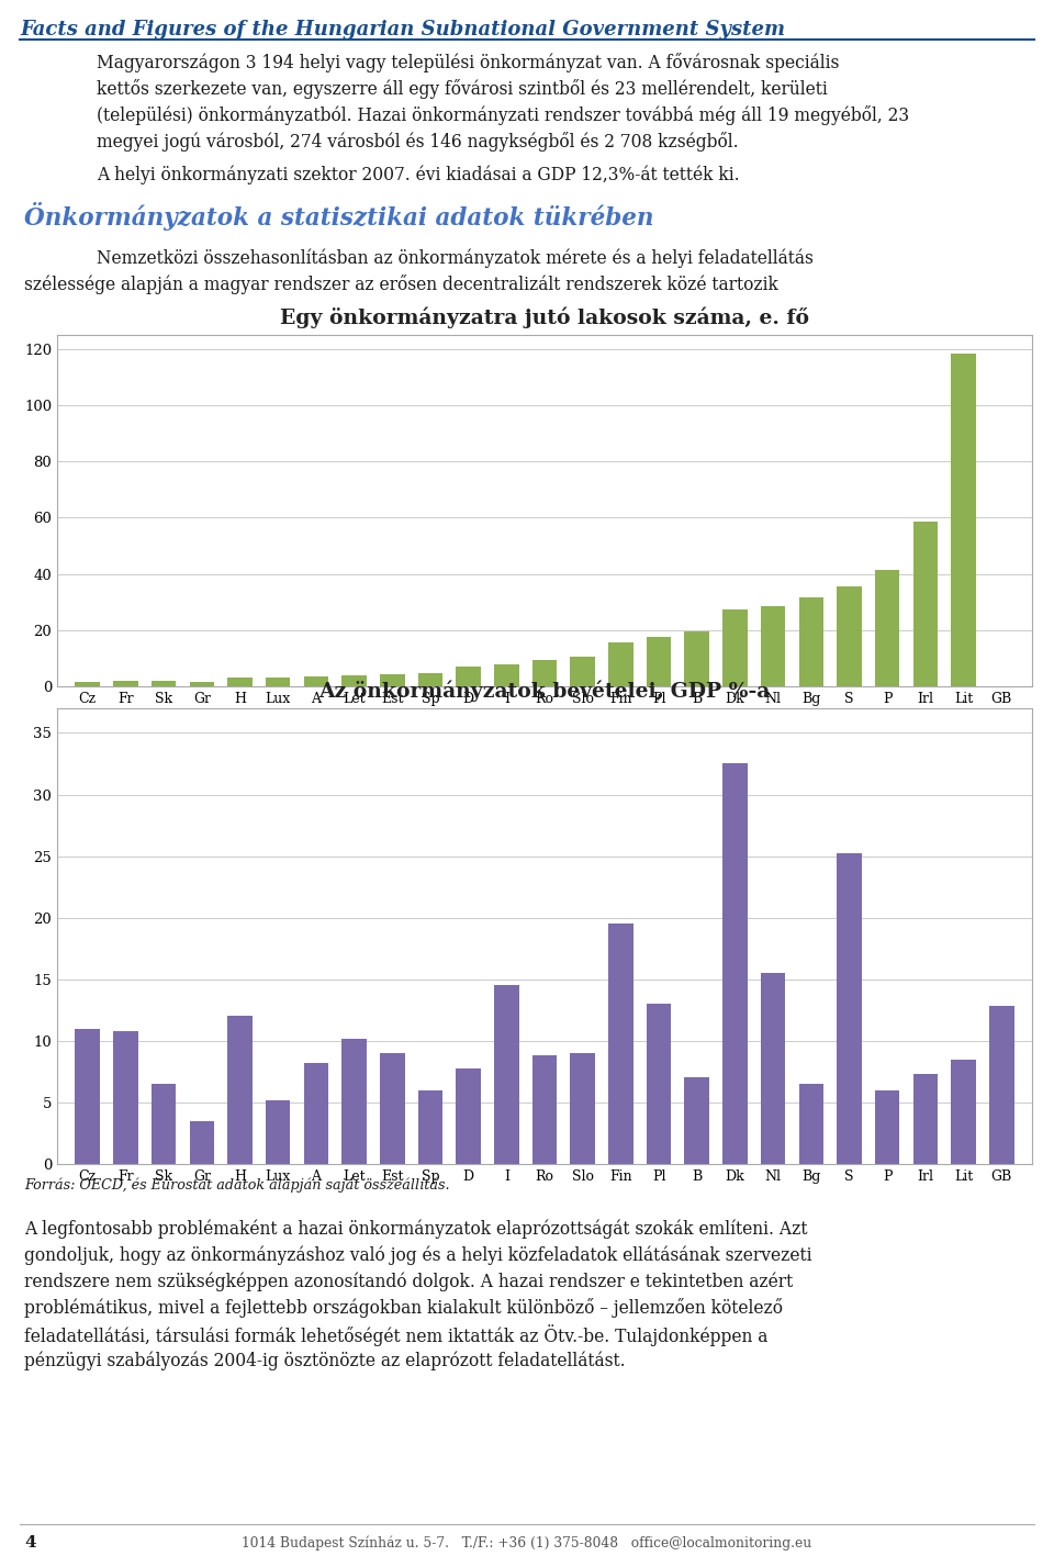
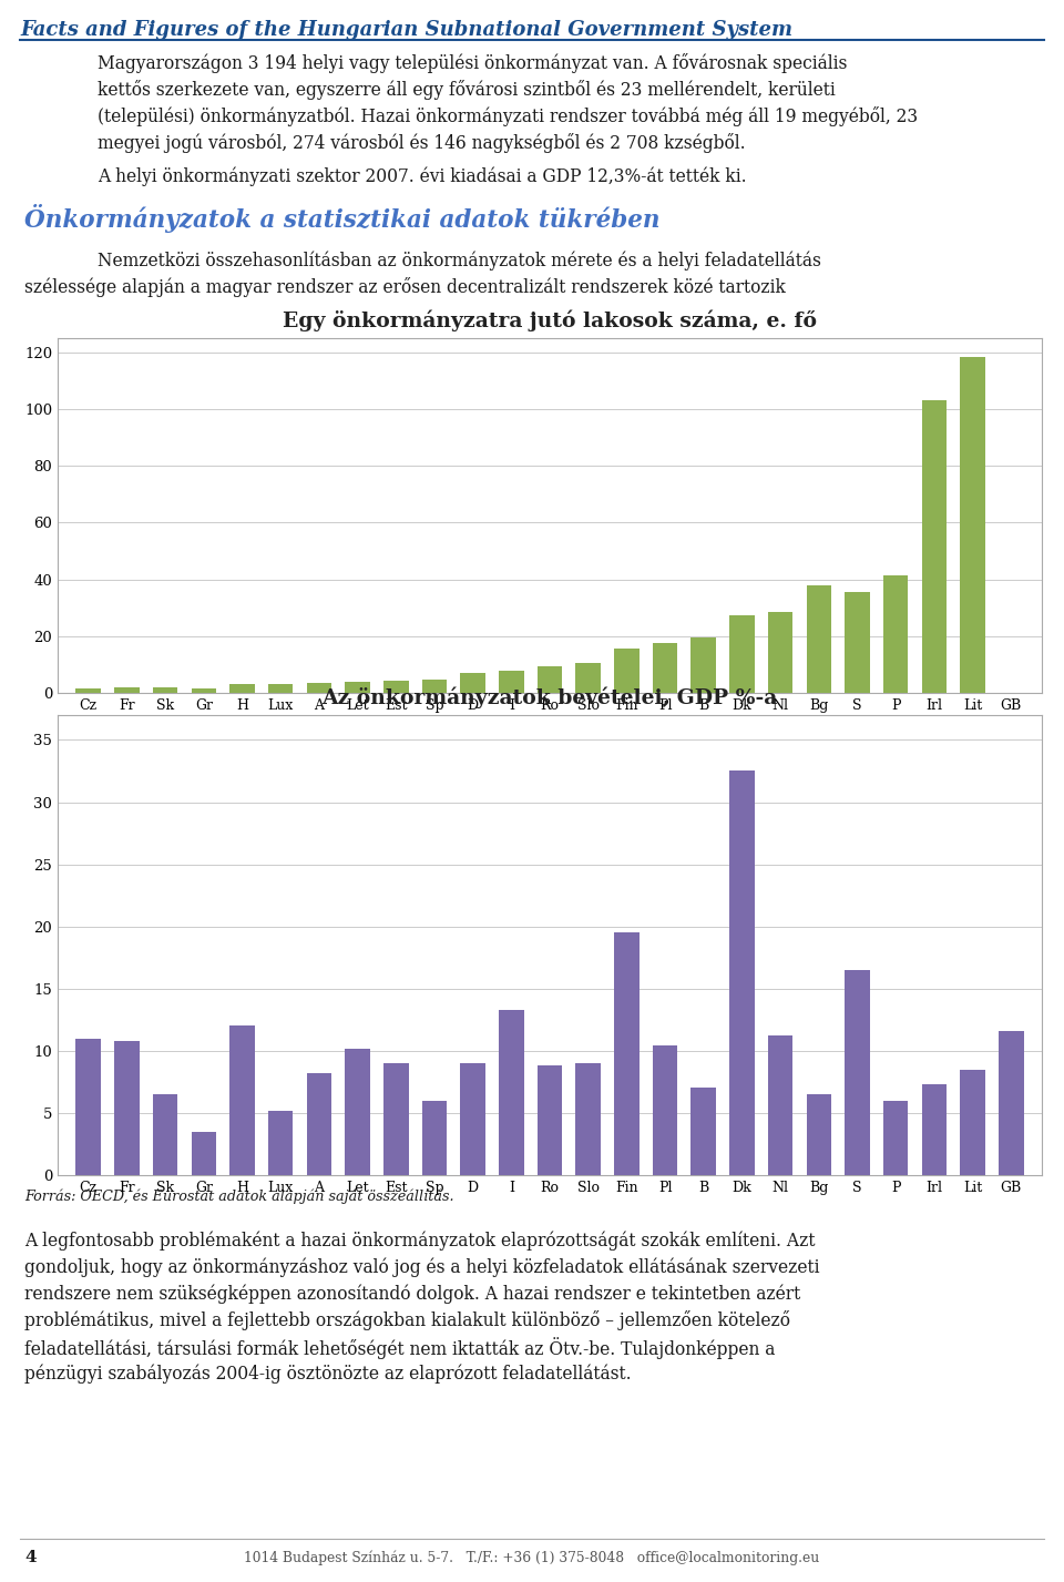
Egy önkormányzatra jutó lakosok száma, e. fő/Bg: 31.5 -> 38.0
Egy önkormányzatra jutó lakosok száma, e. fő/Irl: 58.5 -> 103.0
Az önkormányzatok bevételei, GDP %-a/D: 7.8 -> 9.0
Az önkormányzatok bevételei, GDP %-a/I: 14.5 -> 13.3
Az önkormányzatok bevételei, GDP %-a/Pl: 13.0 -> 10.4
Az önkormányzatok bevételei, GDP %-a/Nl: 15.5 -> 11.2
Az önkormányzatok bevételei, GDP %-a/S: 25.2 -> 16.5
Az önkormányzatok bevételei, GDP %-a/GB: 12.8 -> 11.6
